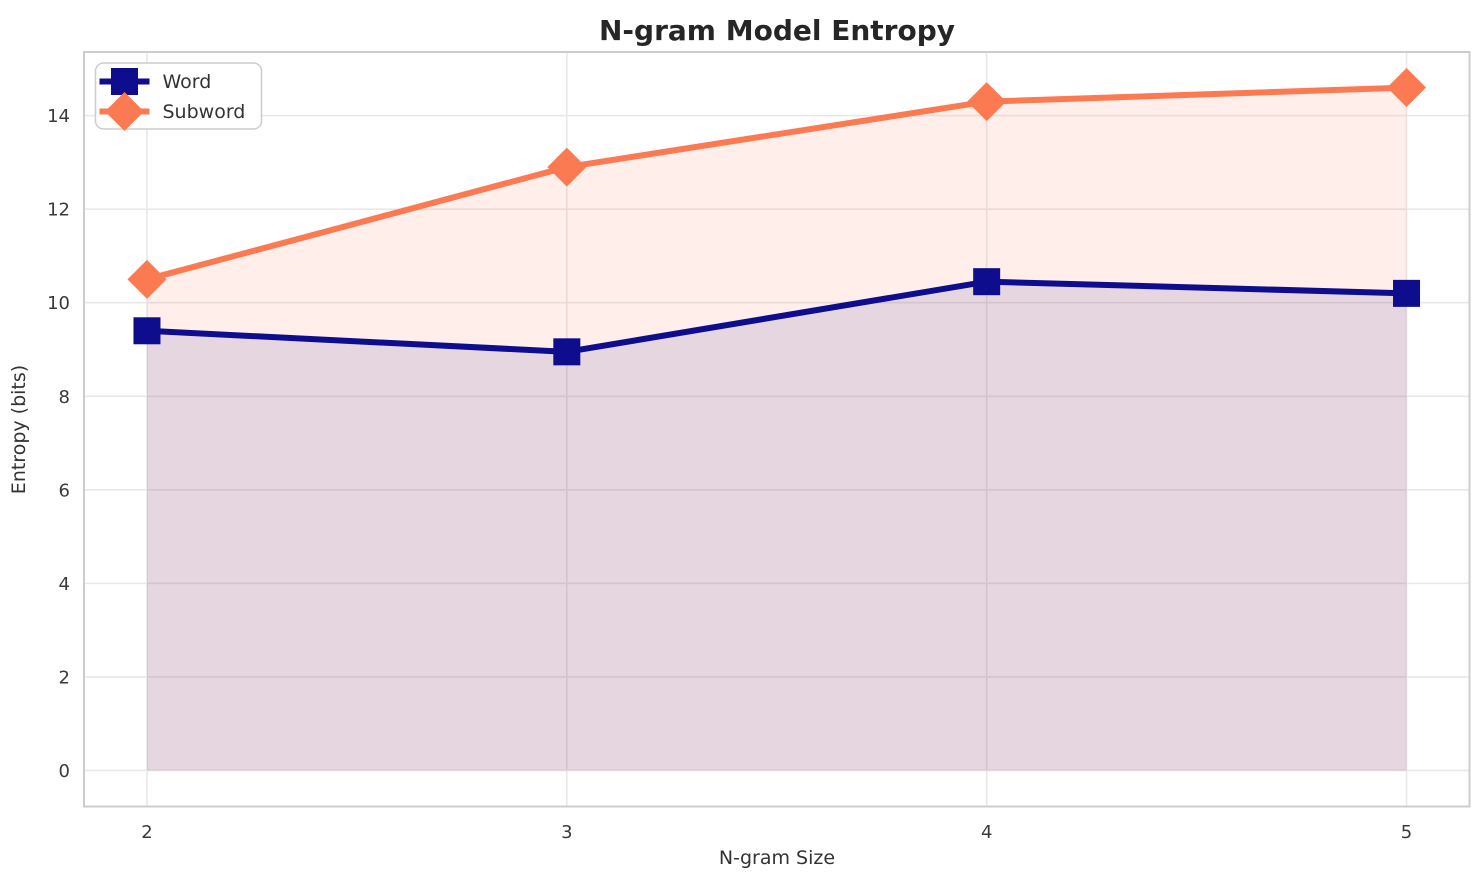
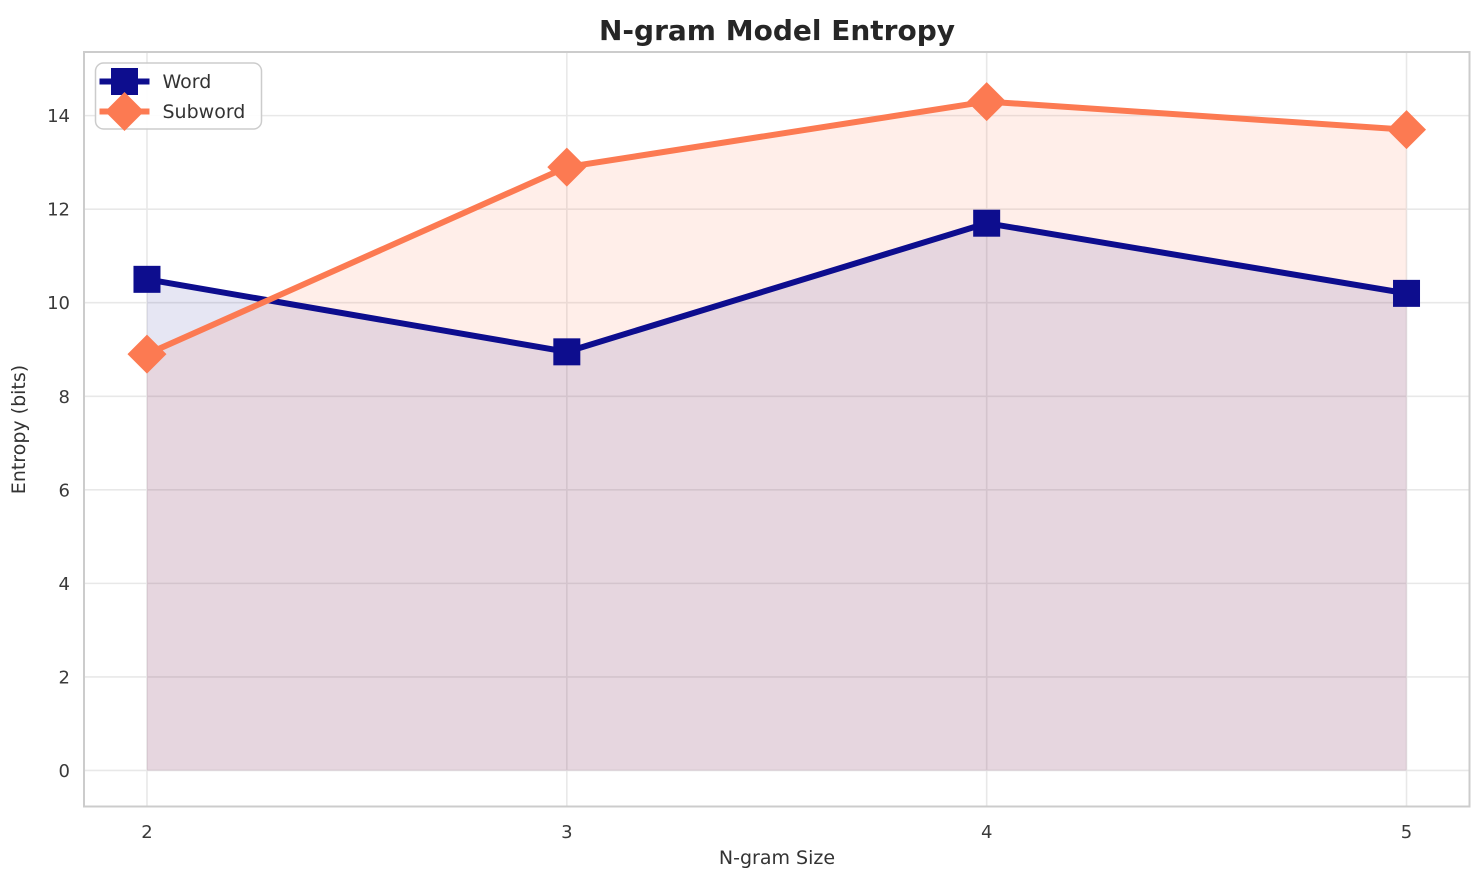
Word/2: 9.4 -> 10.5
Subword/2: 10.5 -> 8.9
Word/4: 10.4 -> 11.7
Subword/5: 14.6 -> 13.7
